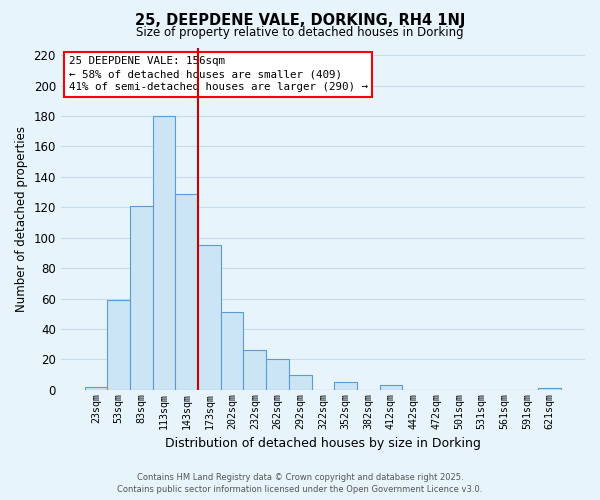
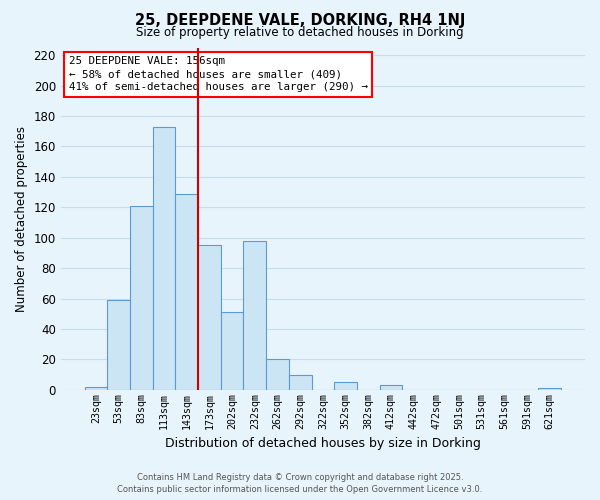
113sqm: 180 -> 173
232sqm: 26 -> 98
